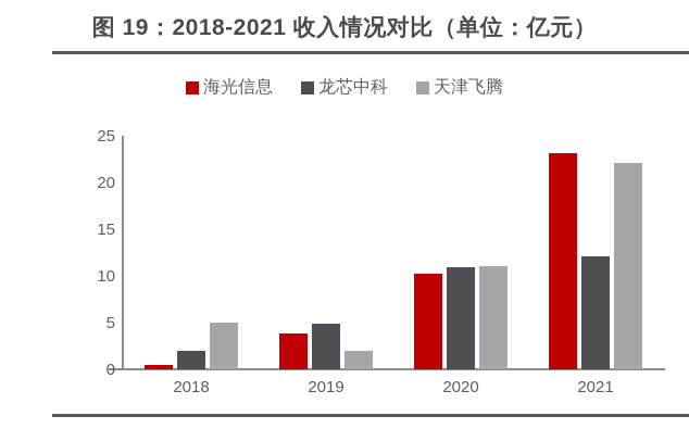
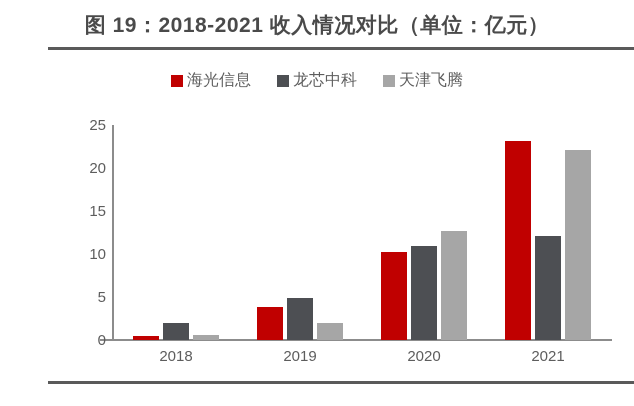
天津飞腾/2018: 5 -> 1
天津飞腾/2020: 11 -> 13
